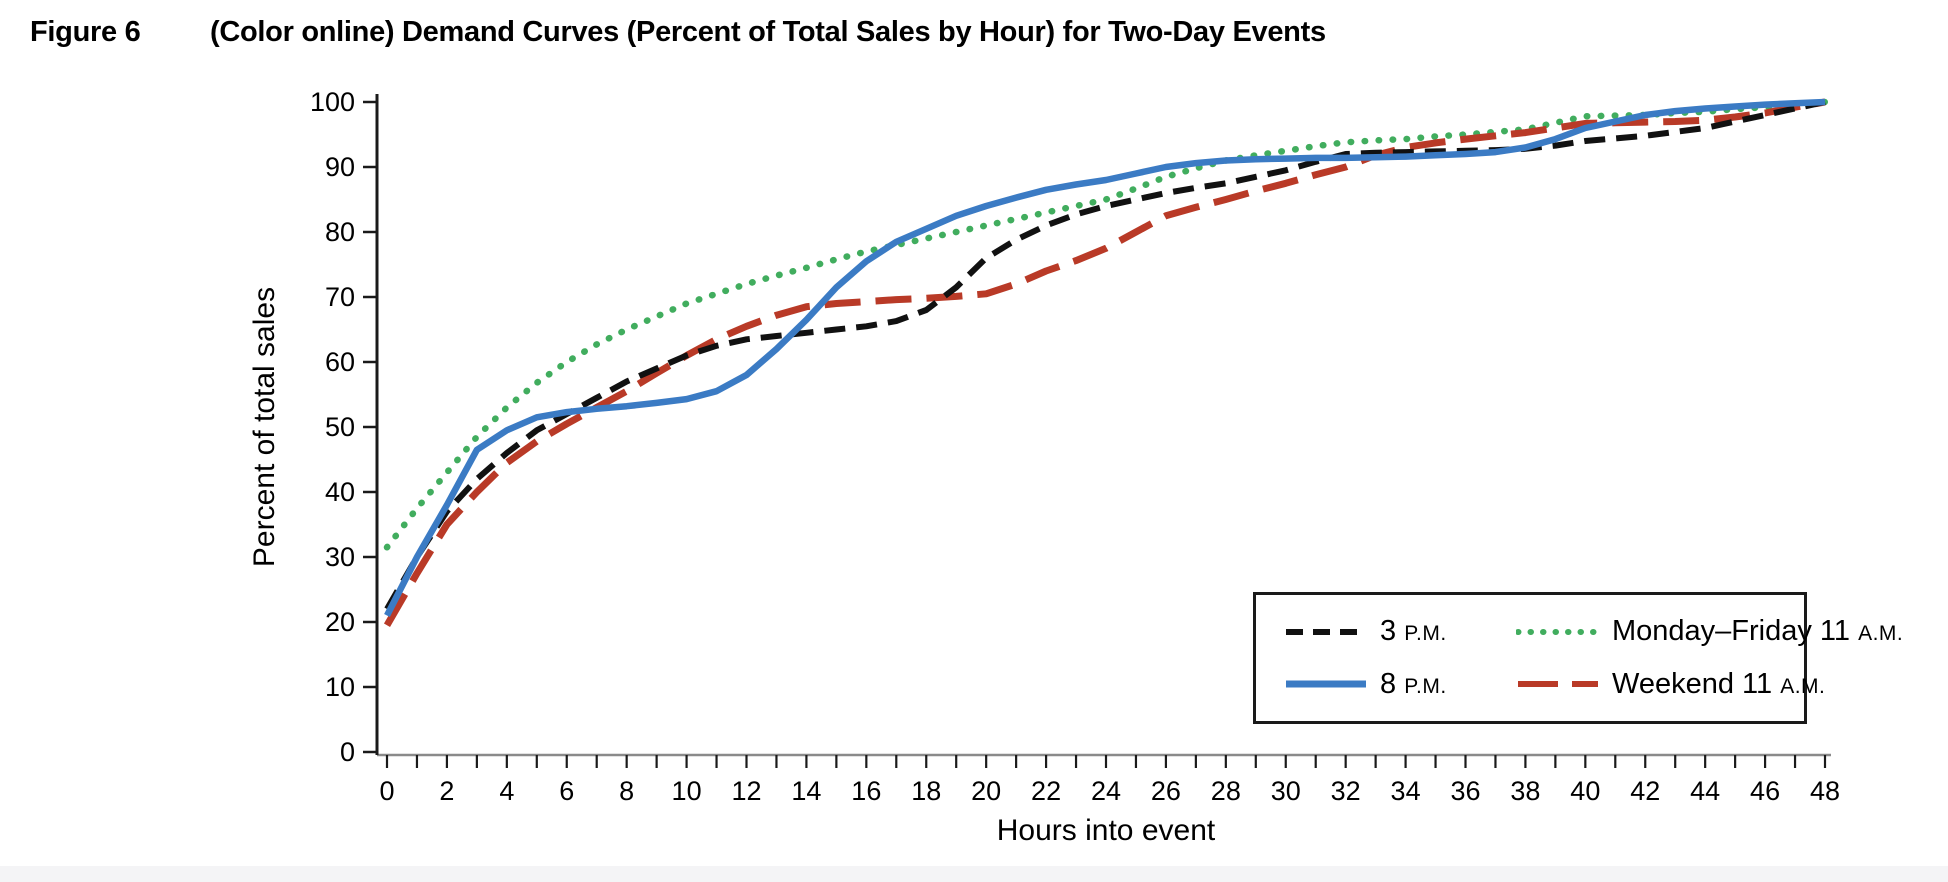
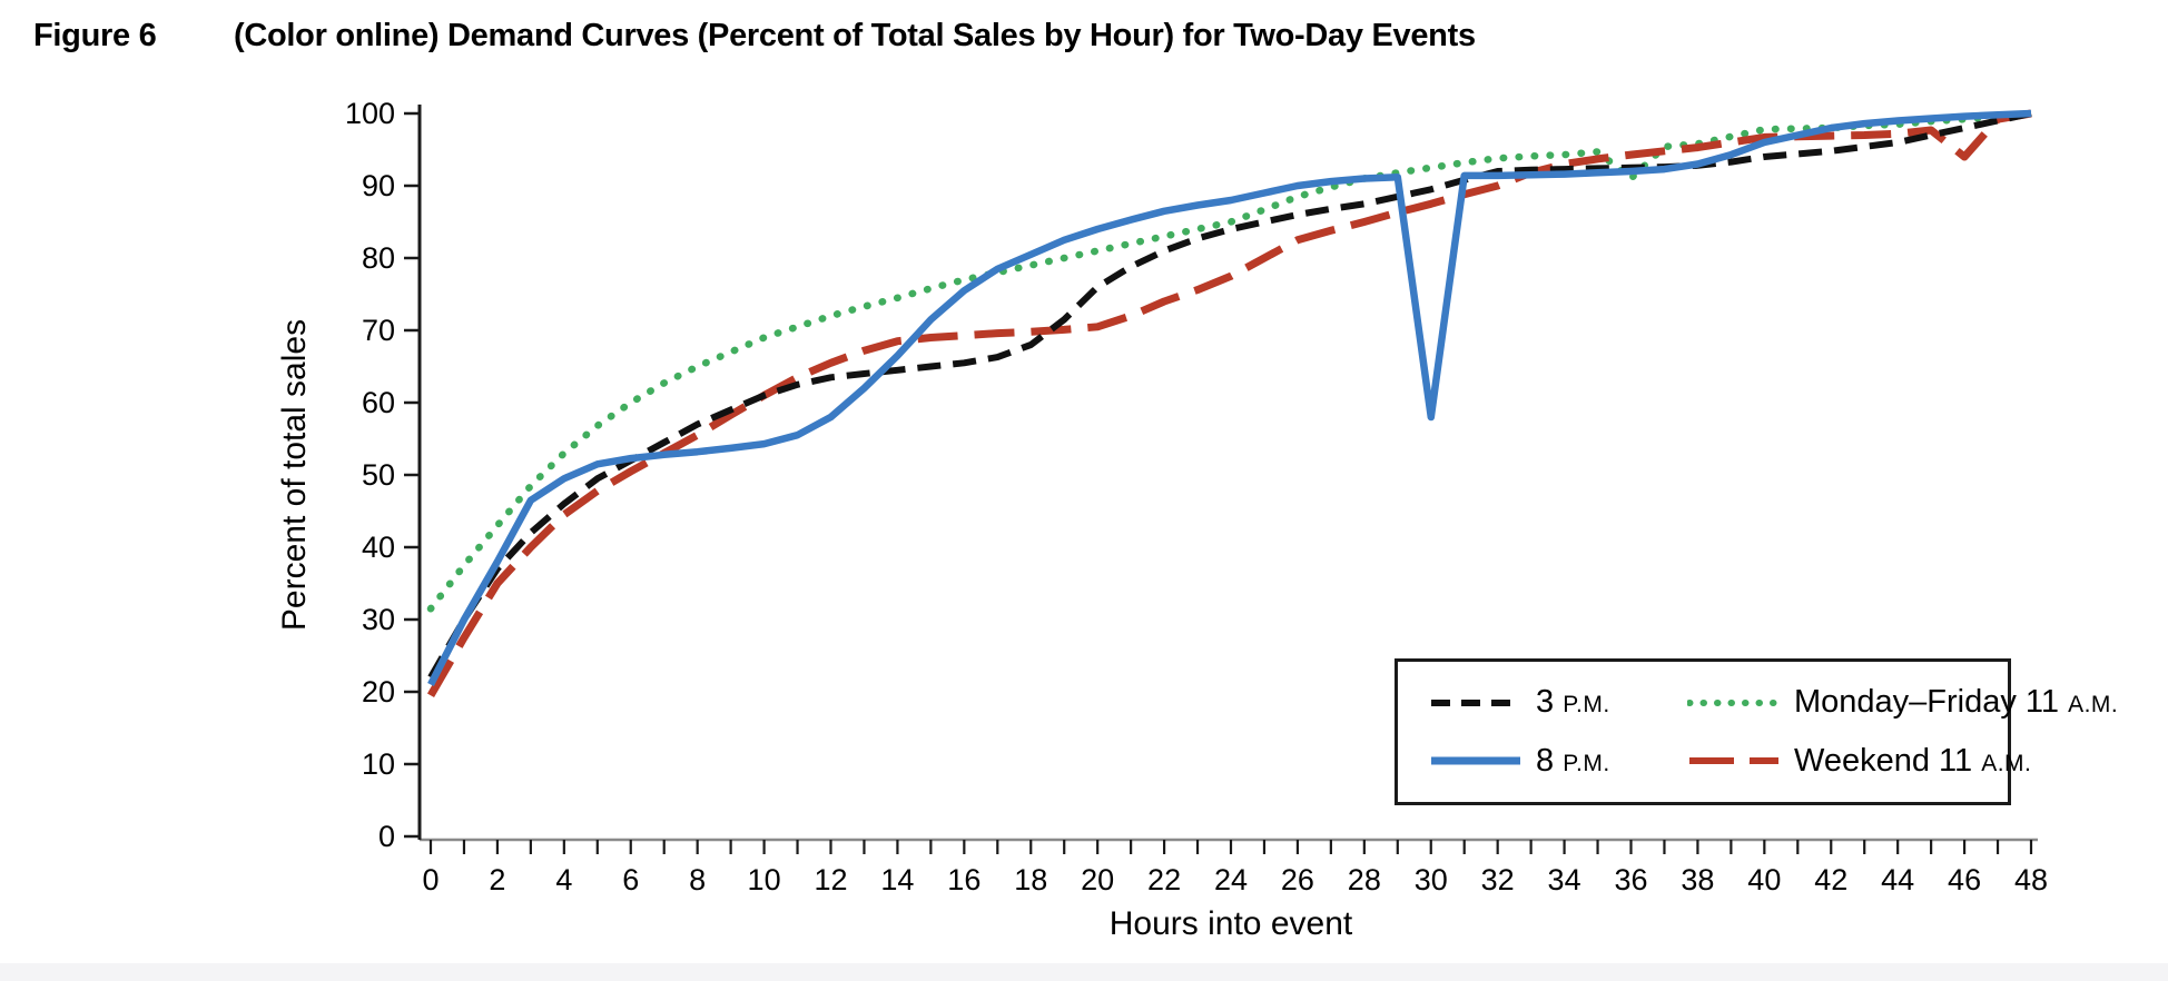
8 P.M./30: 91 -> 58
Monday–Friday 11 A.M./36: 95 -> 91
Weekend 11 A.M./46: 98 -> 94
